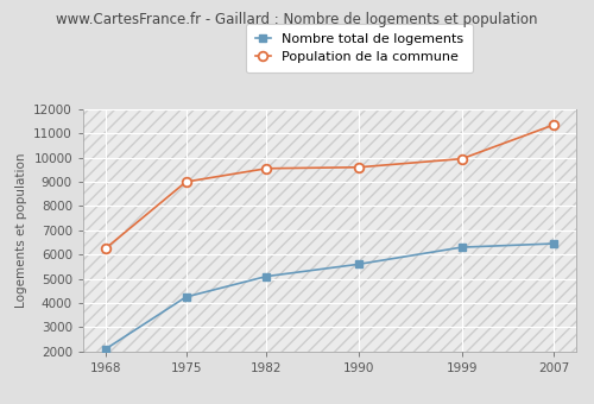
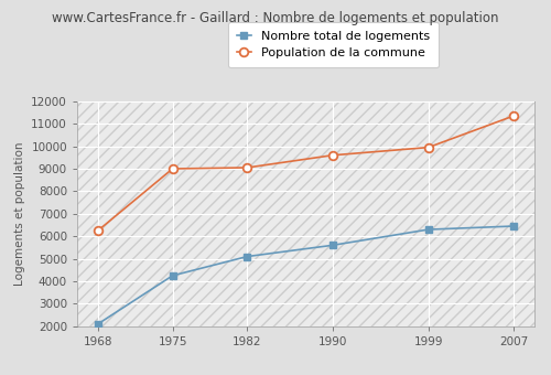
Population de la commune/1982: 9550 -> 9050
